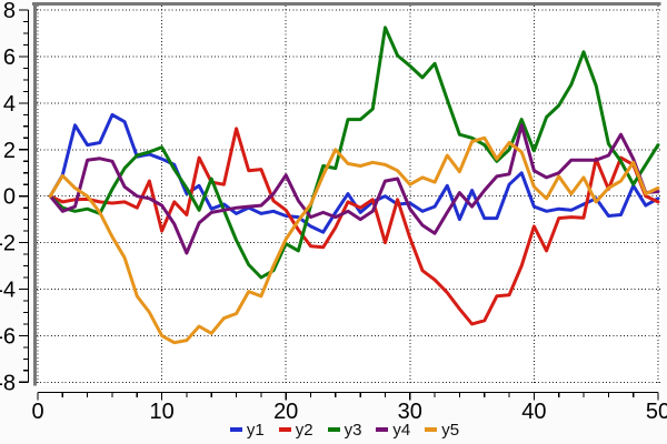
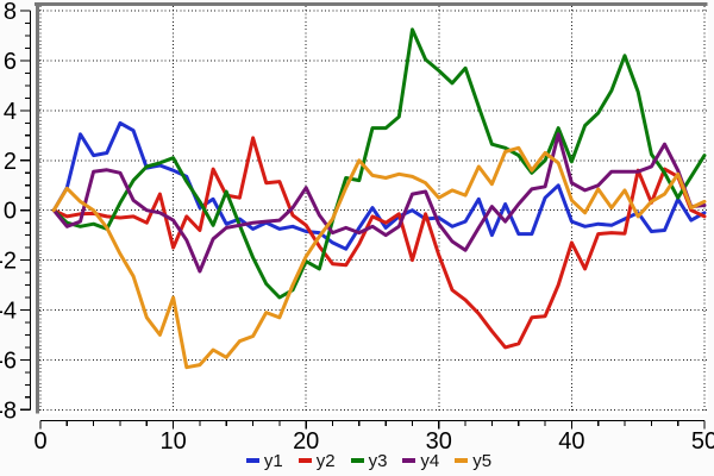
y5/10: -6.0 -> -3.5
